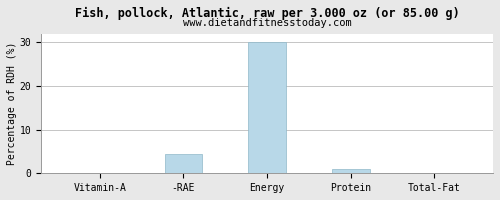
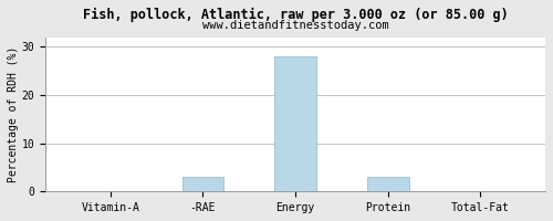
-RAE: 4.5 -> 3.0
Energy: 30.0 -> 28.0
Protein: 1.0 -> 3.0
